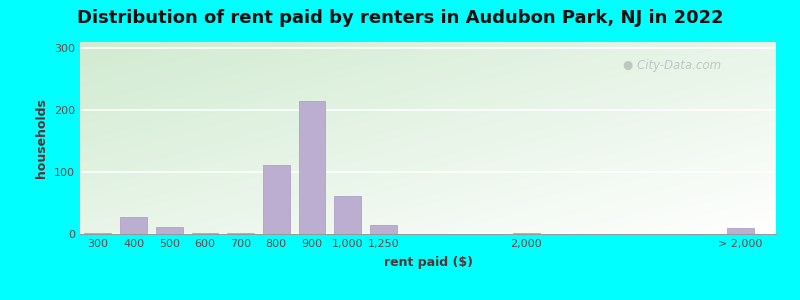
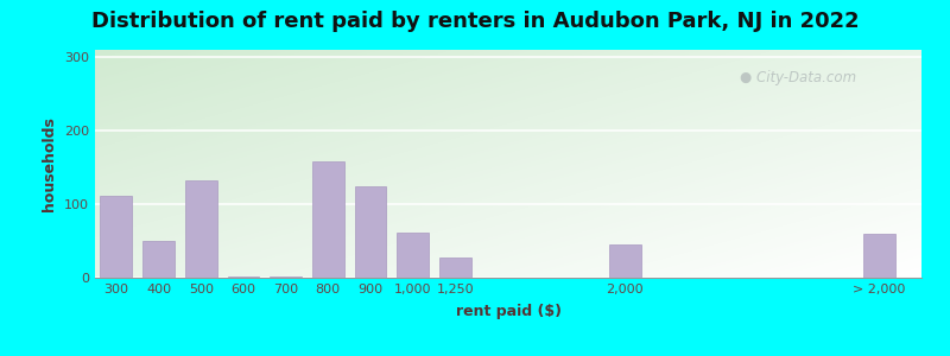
300: 2 -> 112
400: 27 -> 50
500: 12 -> 132
800: 112 -> 158
900: 215 -> 124
1,250: 14 -> 28
2,000: 2 -> 46
> 2,000: 9 -> 60
